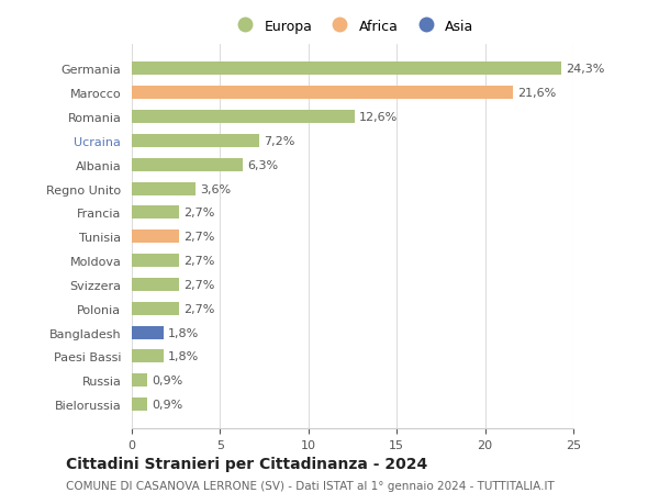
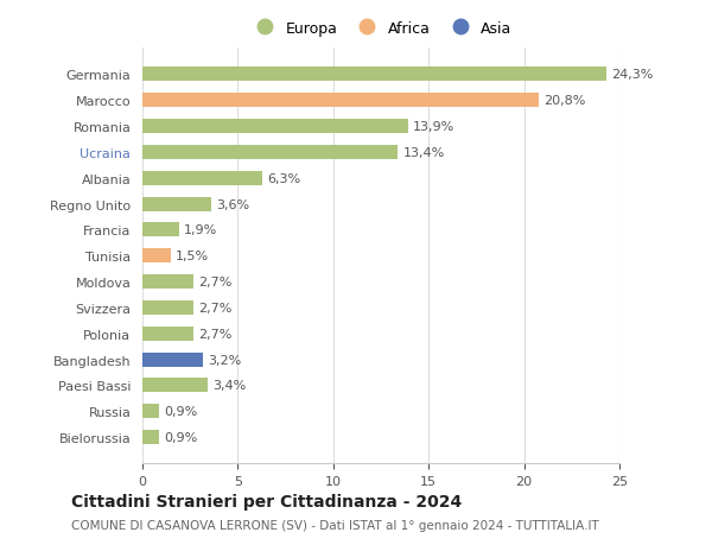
Marocco: 21,6% -> 20,8%
Romania: 12,6% -> 13,9%
Ucraina: 7,2% -> 13,4%
Francia: 2,7% -> 1,9%
Tunisia: 2,7% -> 1,5%
Bangladesh: 1,8% -> 3,2%
Paesi Bassi: 1,8% -> 3,4%
